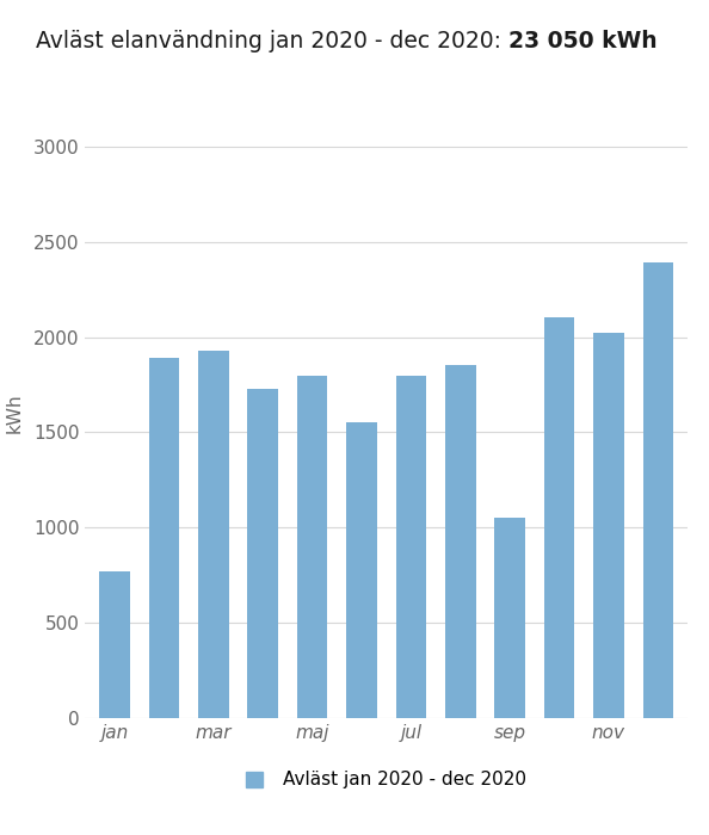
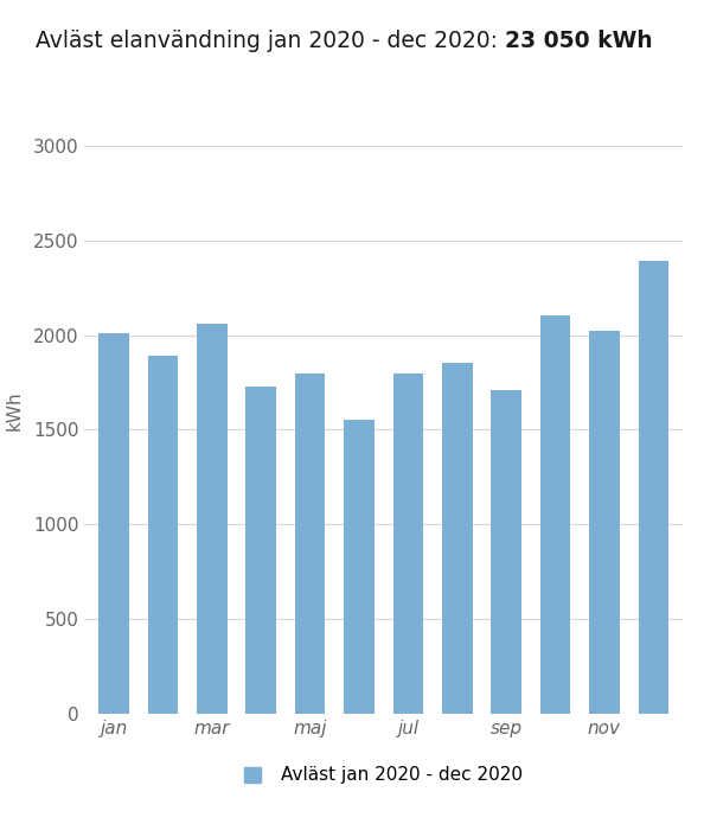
jan: 770 -> 2010
mar: 1930 -> 2060
sep: 1050 -> 1710
